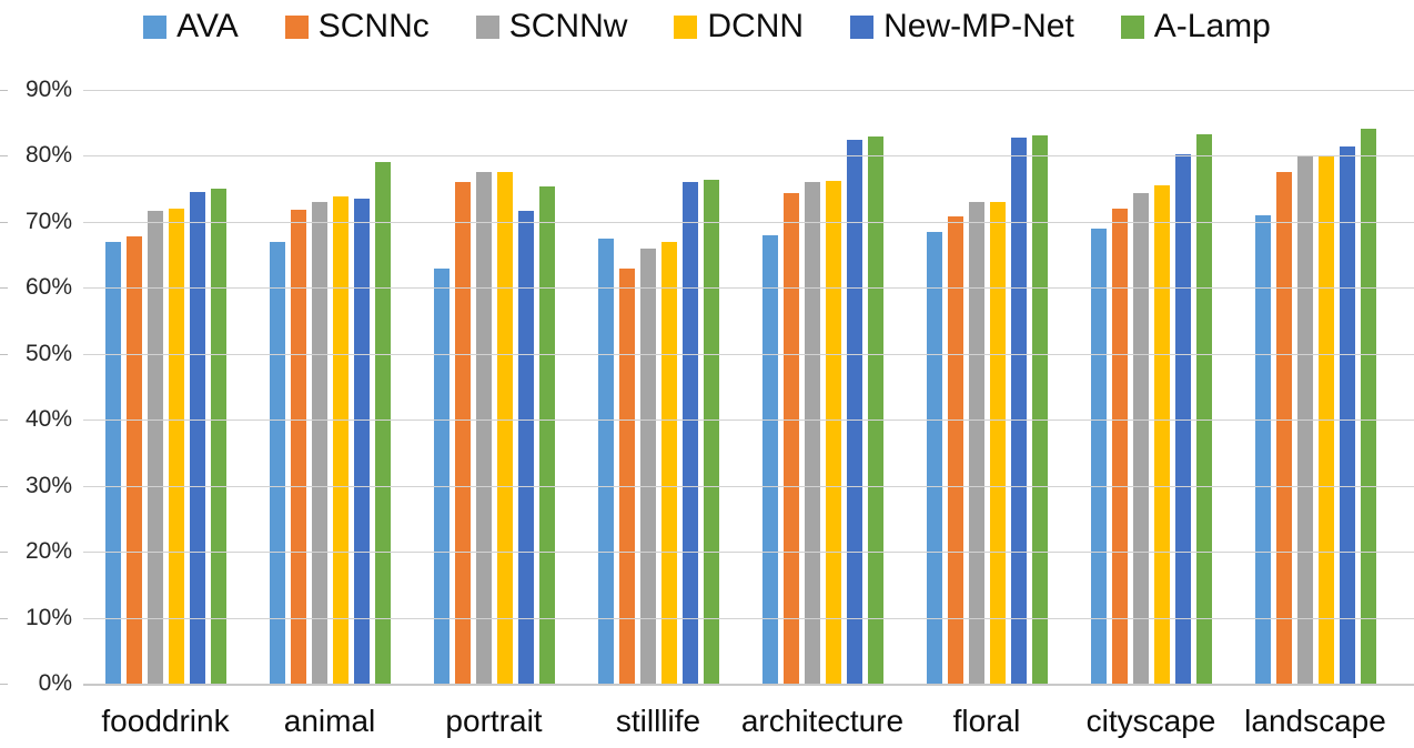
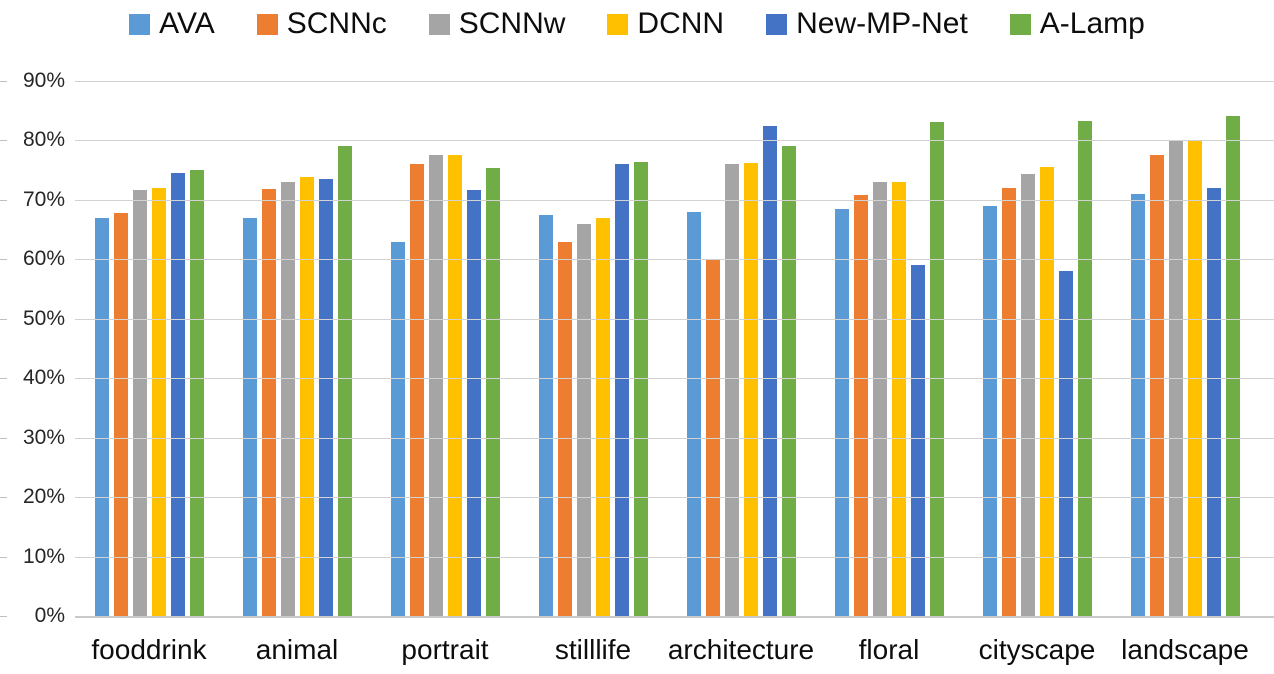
SCNNc/architecture: 74% -> 60%
A-Lamp/architecture: 83% -> 79%
New-MP-Net/floral: 83% -> 59%
New-MP-Net/cityscape: 80% -> 58%
New-MP-Net/landscape: 81% -> 72%
